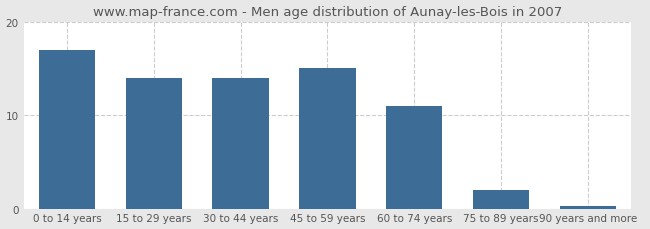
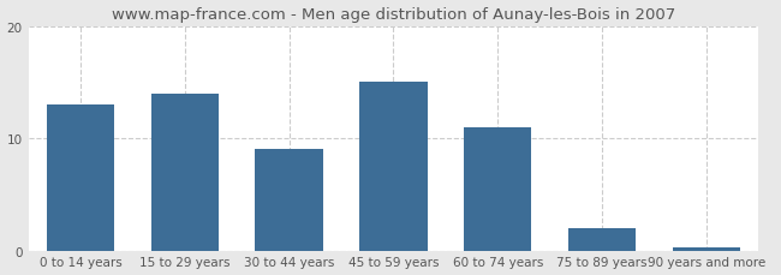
0 to 14 years: 17.0 -> 13.0
30 to 44 years: 14.0 -> 9.0
